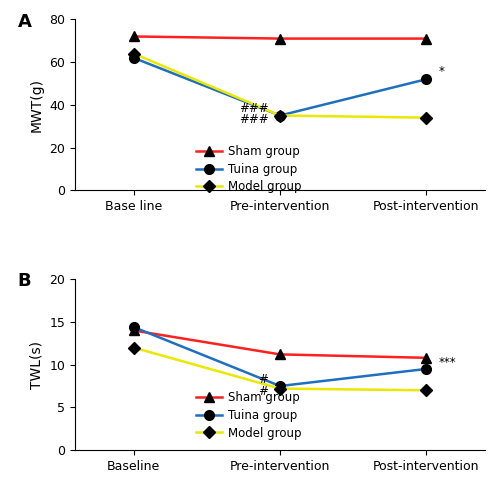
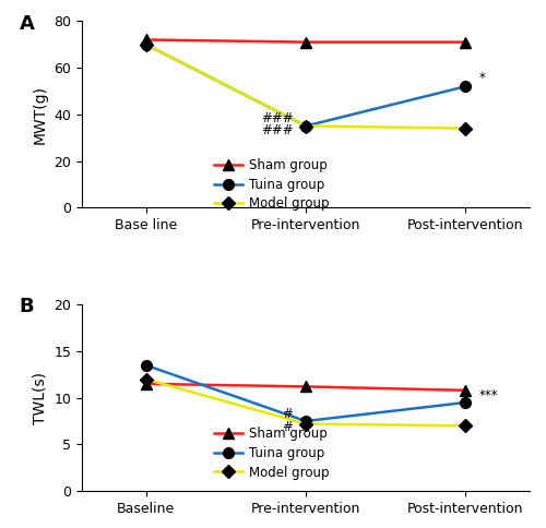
Tuina group/Base line: 62 -> 70
Model group/Base line: 64 -> 70
Sham group/Baseline: 14.0 -> 11.5
Tuina group/Baseline: 14.4 -> 13.5
